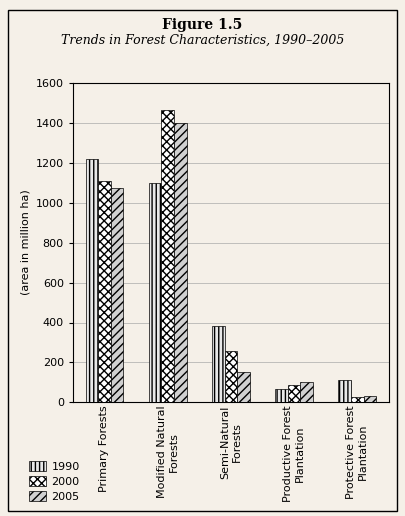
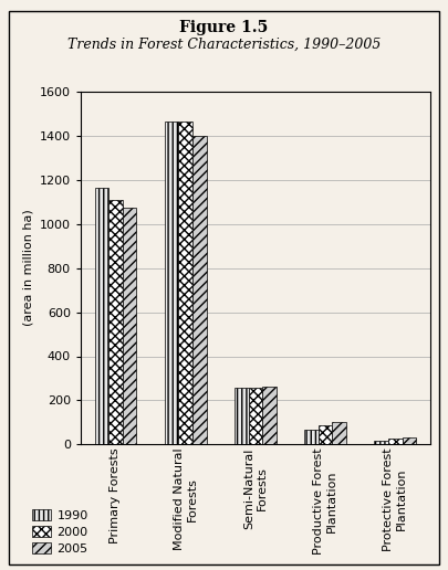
1990/Primary Forests: 1220 -> 1160
1990/Modified Natural Forests: 1100 -> 1460
1990/Semi-Natural Forests: 380 -> 260
2005/Semi-Natural Forests: 150 -> 260
1990/Protective Forest Plantation: 110 -> 20
